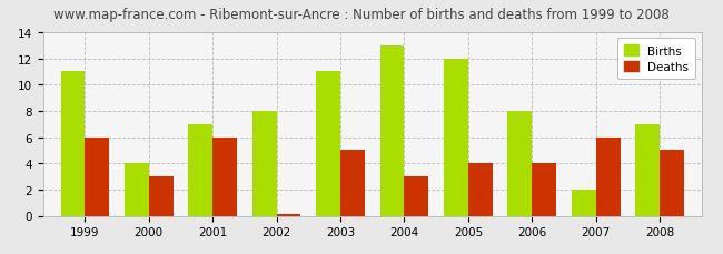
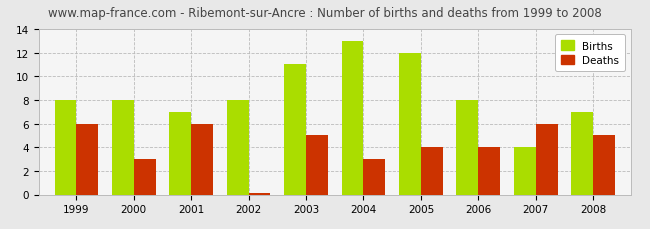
Births/1999: 11 -> 8
Births/2000: 4 -> 8
Births/2007: 2 -> 4
